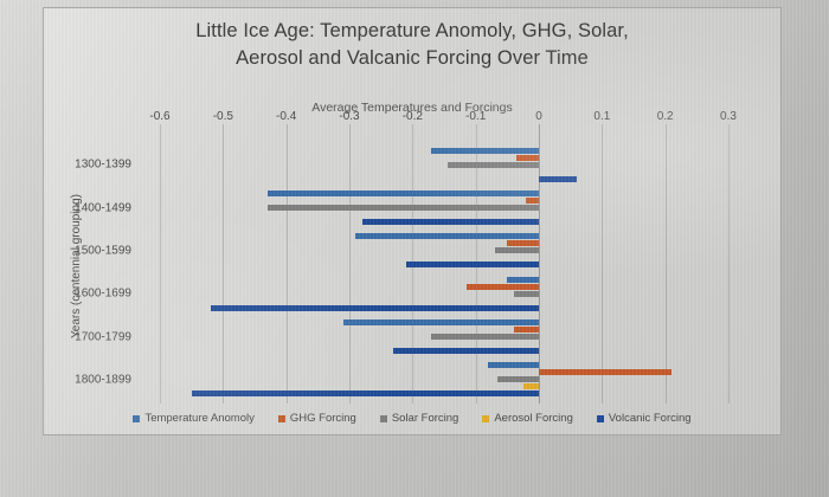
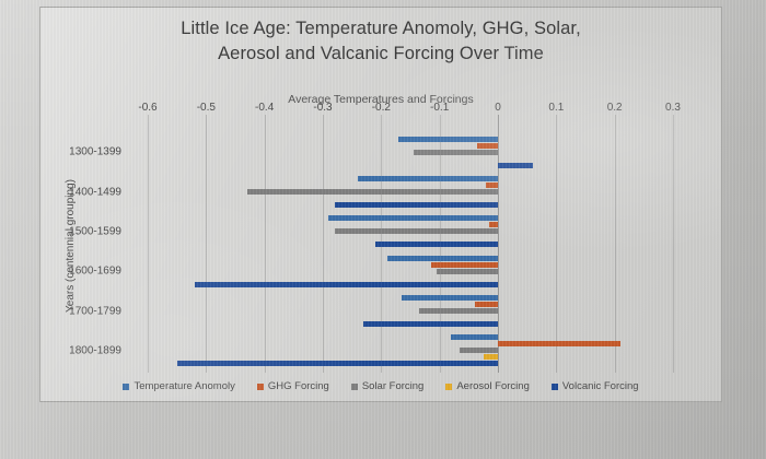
Temperature Anomoly/1400-1499: -0.43 -> -0.24
GHG Forcing/1500-1599: -0.05 -> -0.01
Solar Forcing/1500-1599: -0.07 -> -0.28
Temperature Anomoly/1600-1699: -0.05 -> -0.19
Solar Forcing/1600-1699: -0.04 -> -0.10
Temperature Anomoly/1700-1799: -0.31 -> -0.17
Solar Forcing/1700-1799: -0.17 -> -0.14
